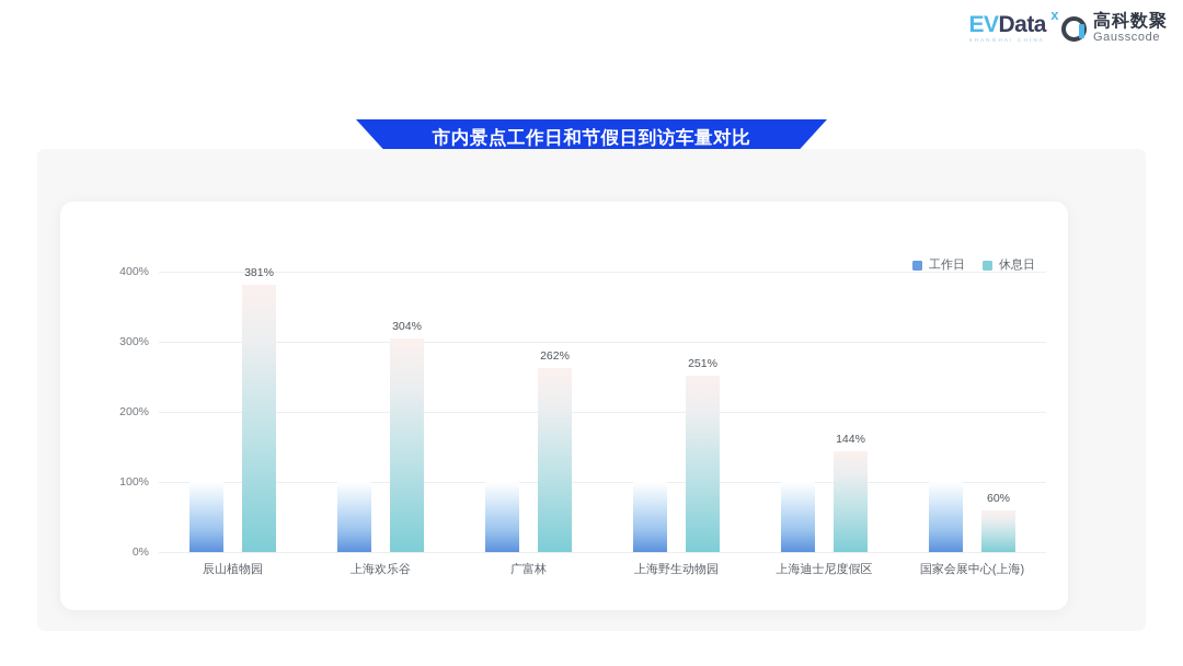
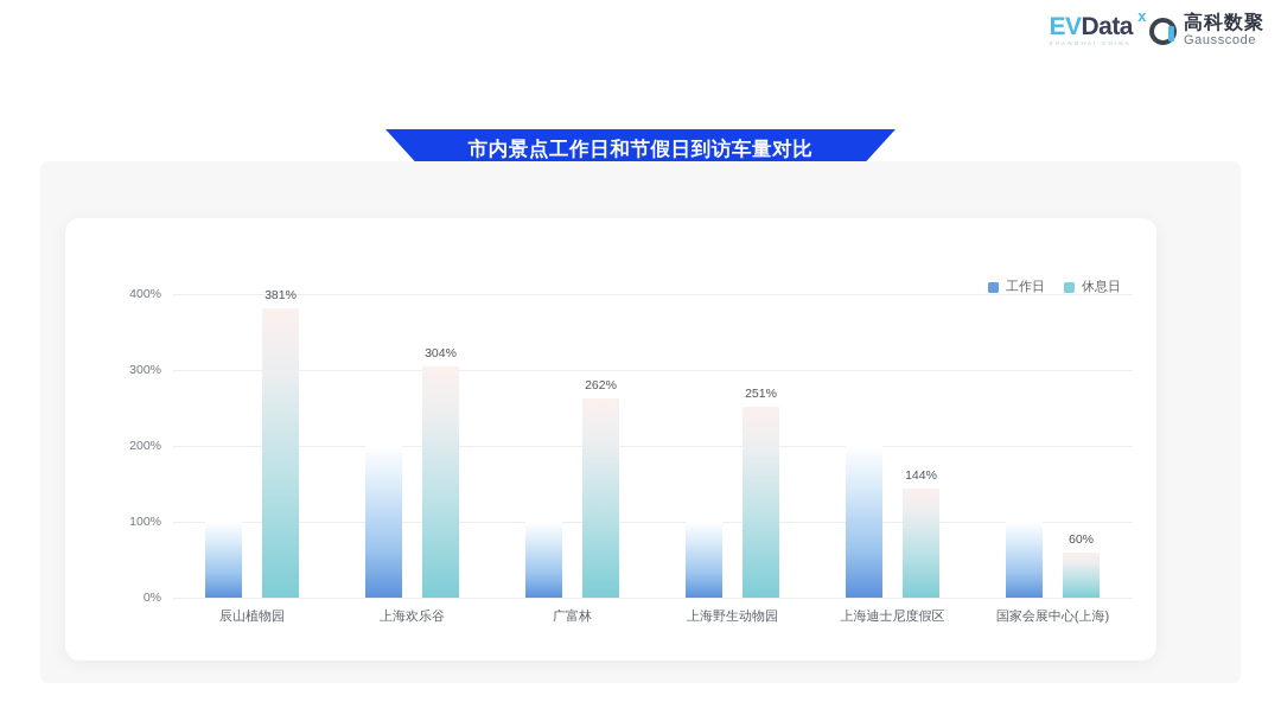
工作日/上海欢乐谷: 100% -> 200%
工作日/上海迪士尼度假区: 100% -> 200%
